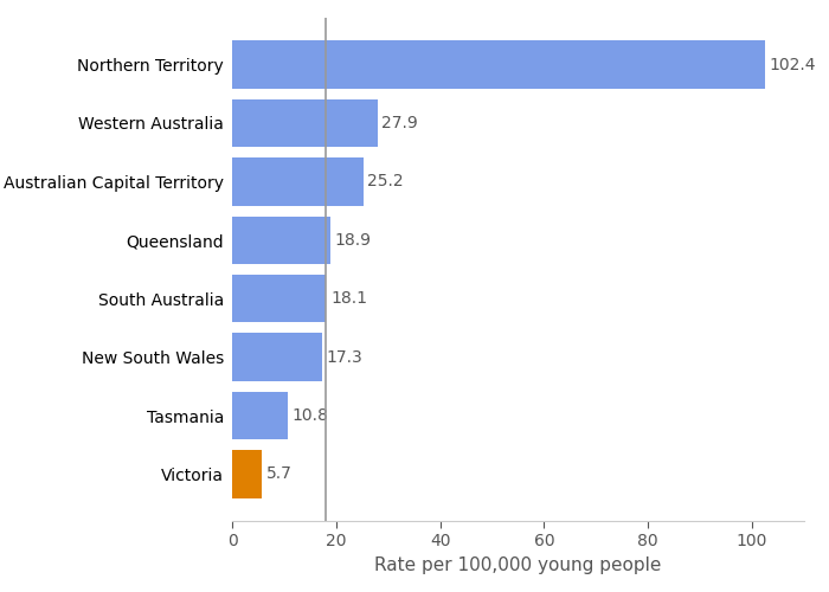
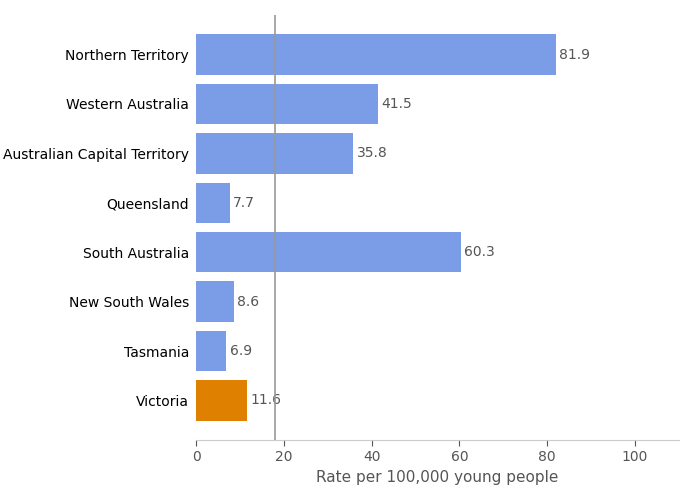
Northern Territory: 102.4 -> 81.9
Western Australia: 27.9 -> 41.5
Australian Capital Territory: 25.2 -> 35.8
Queensland: 18.9 -> 7.7
South Australia: 18.1 -> 60.3
New South Wales: 17.3 -> 8.6
Tasmania: 10.8 -> 6.9
Victoria: 5.7 -> 11.6
